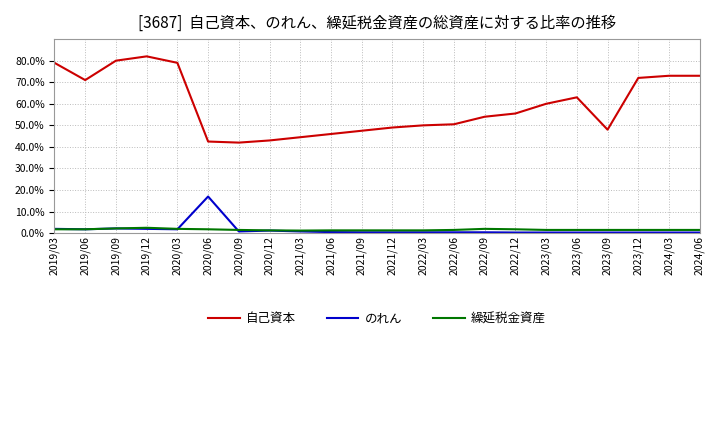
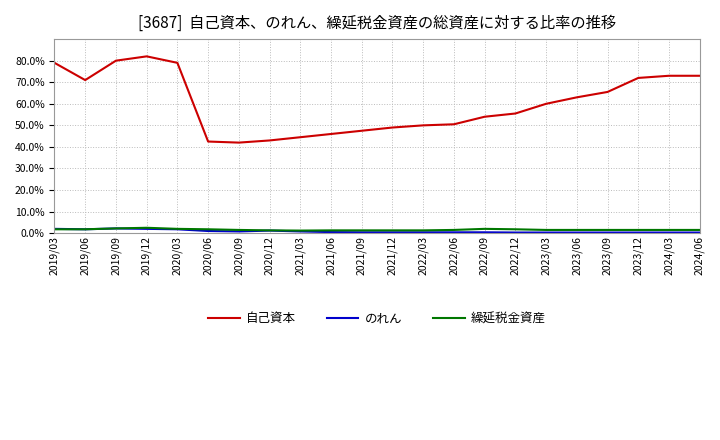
のれん/2020/06: 17.0% -> 1.0%
自己資本/2023/09: 48.0% -> 65.5%
